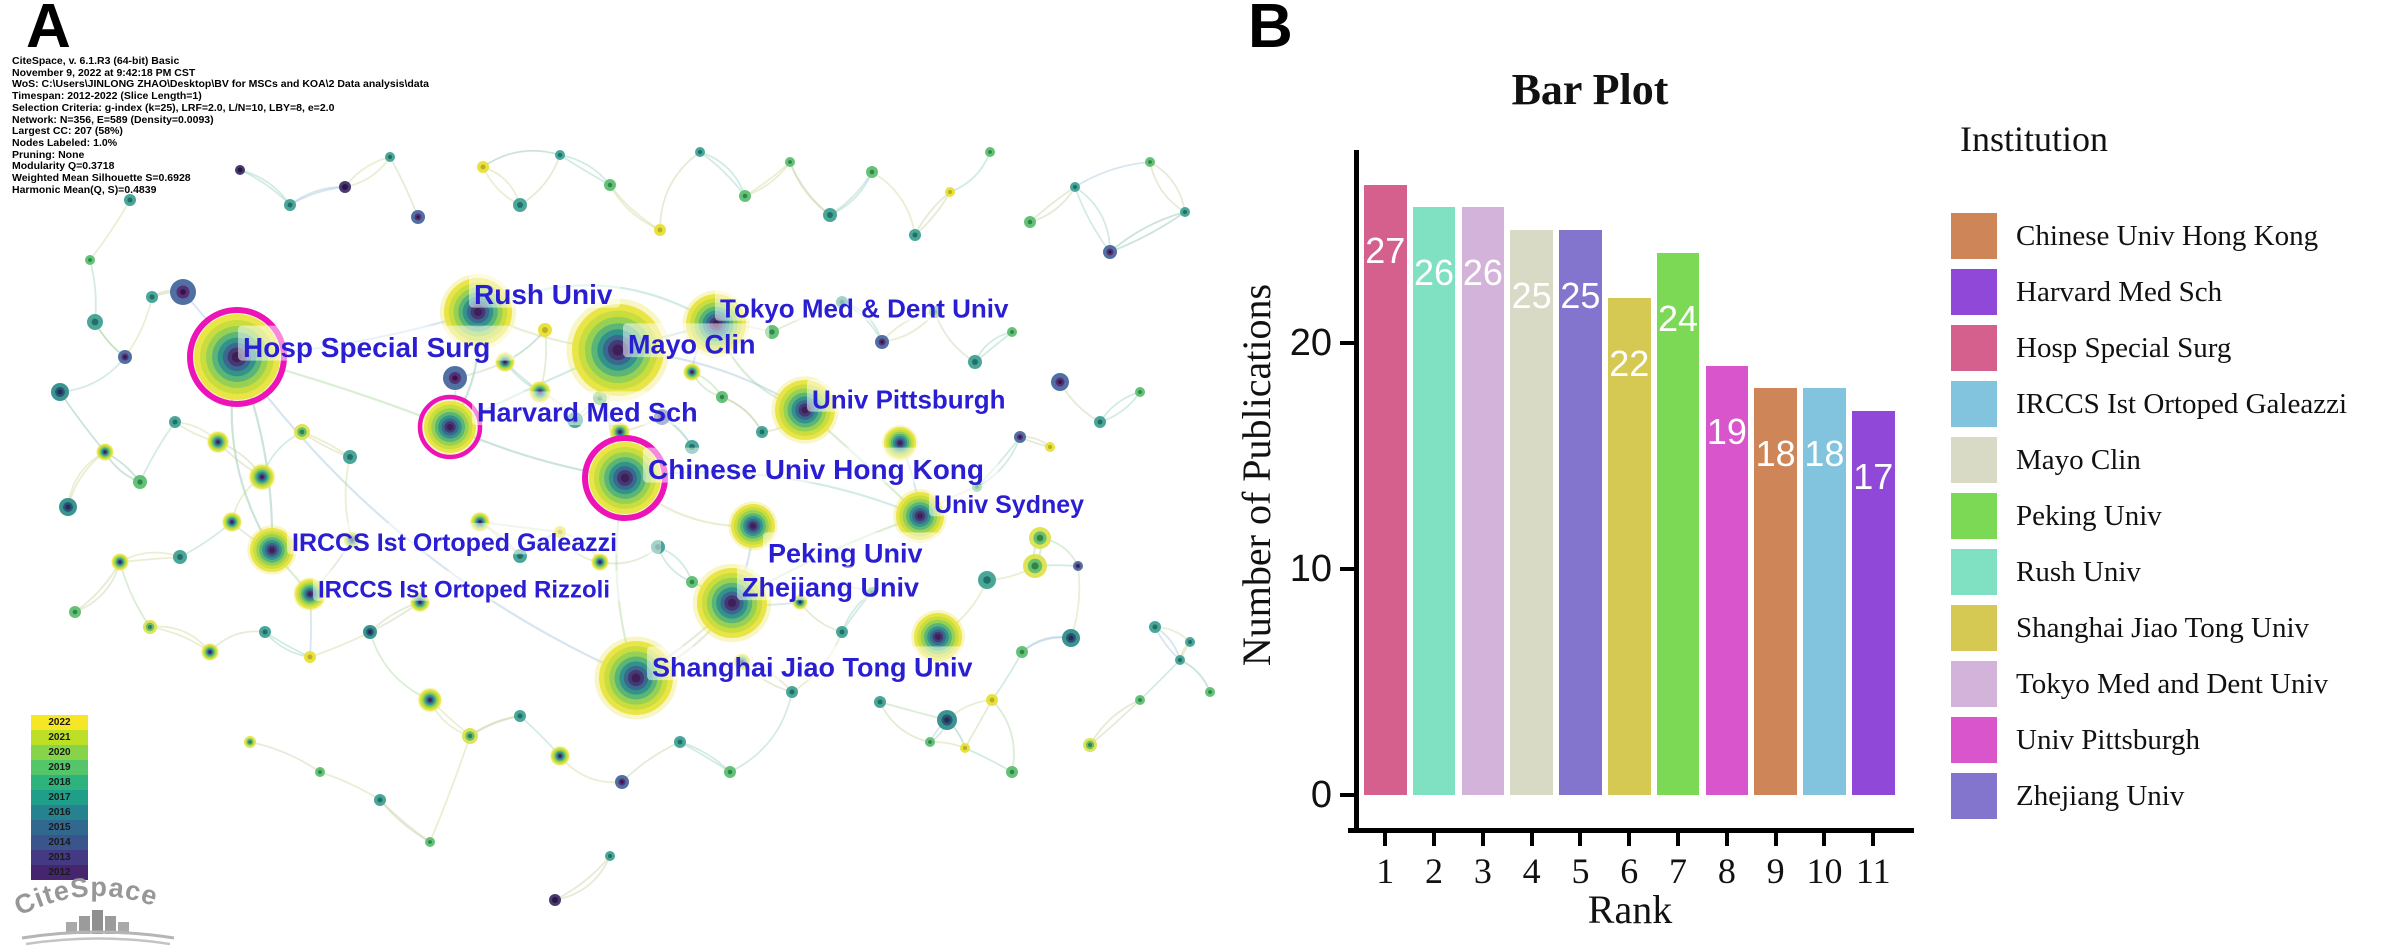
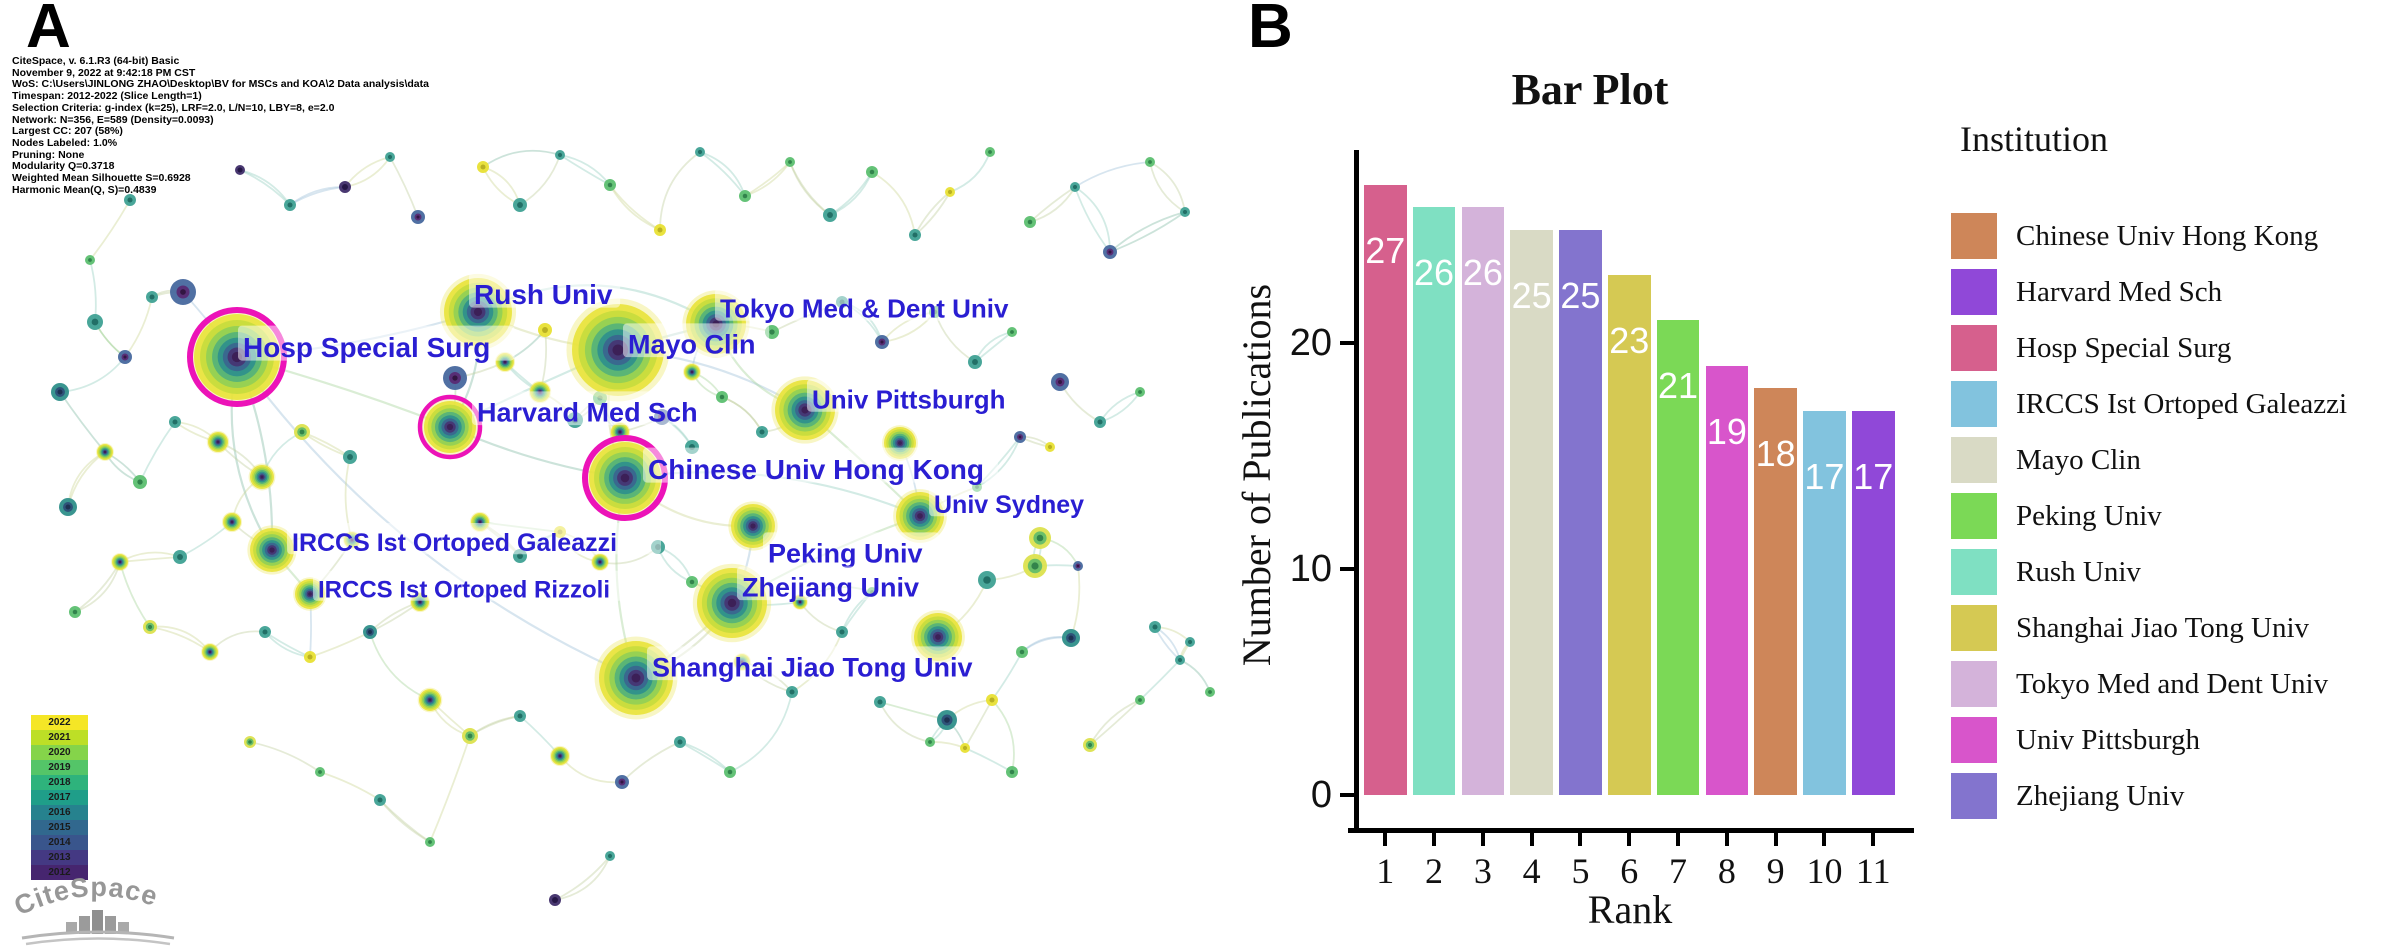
6: 22 -> 23
7: 24 -> 21
10: 18 -> 17
